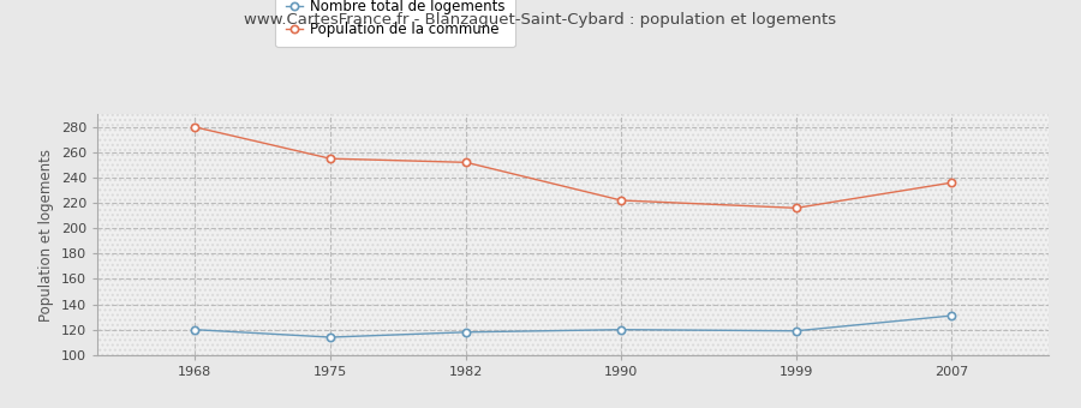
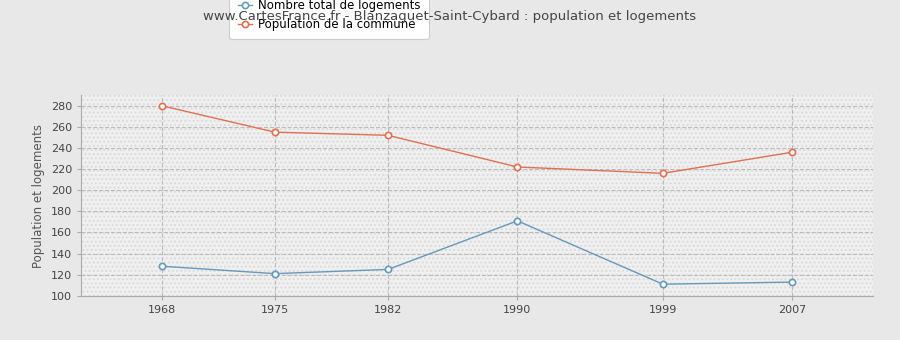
Nombre total de logements/1968: 120 -> 128
Nombre total de logements/1975: 114 -> 121
Nombre total de logements/1982: 118 -> 125
Nombre total de logements/1990: 120 -> 171
Nombre total de logements/1999: 119 -> 111
Nombre total de logements/2007: 131 -> 113
